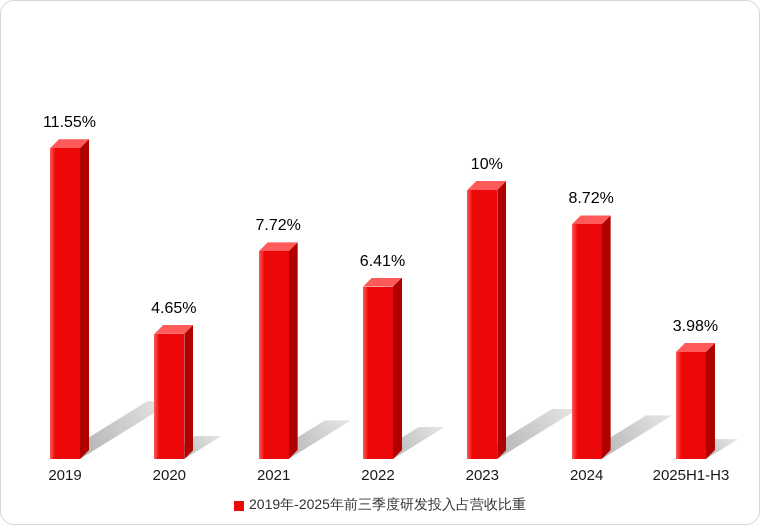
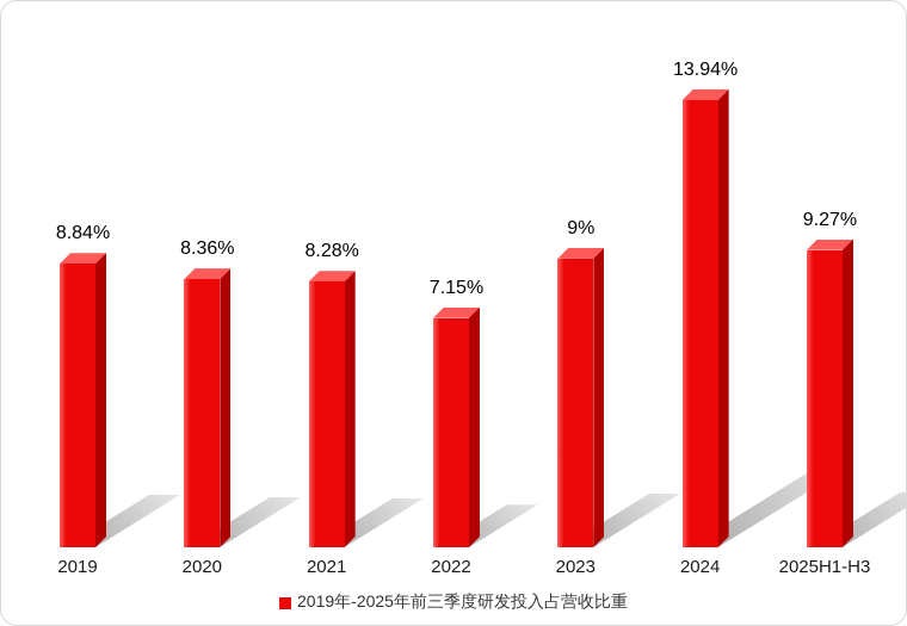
2019: 11.55% -> 8.84%
2020: 4.65% -> 8.36%
2021: 7.72% -> 8.28%
2022: 6.41% -> 7.15%
2023: 10% -> 9%
2024: 8.72% -> 13.94%
2025H1-H3: 3.98% -> 9.27%
